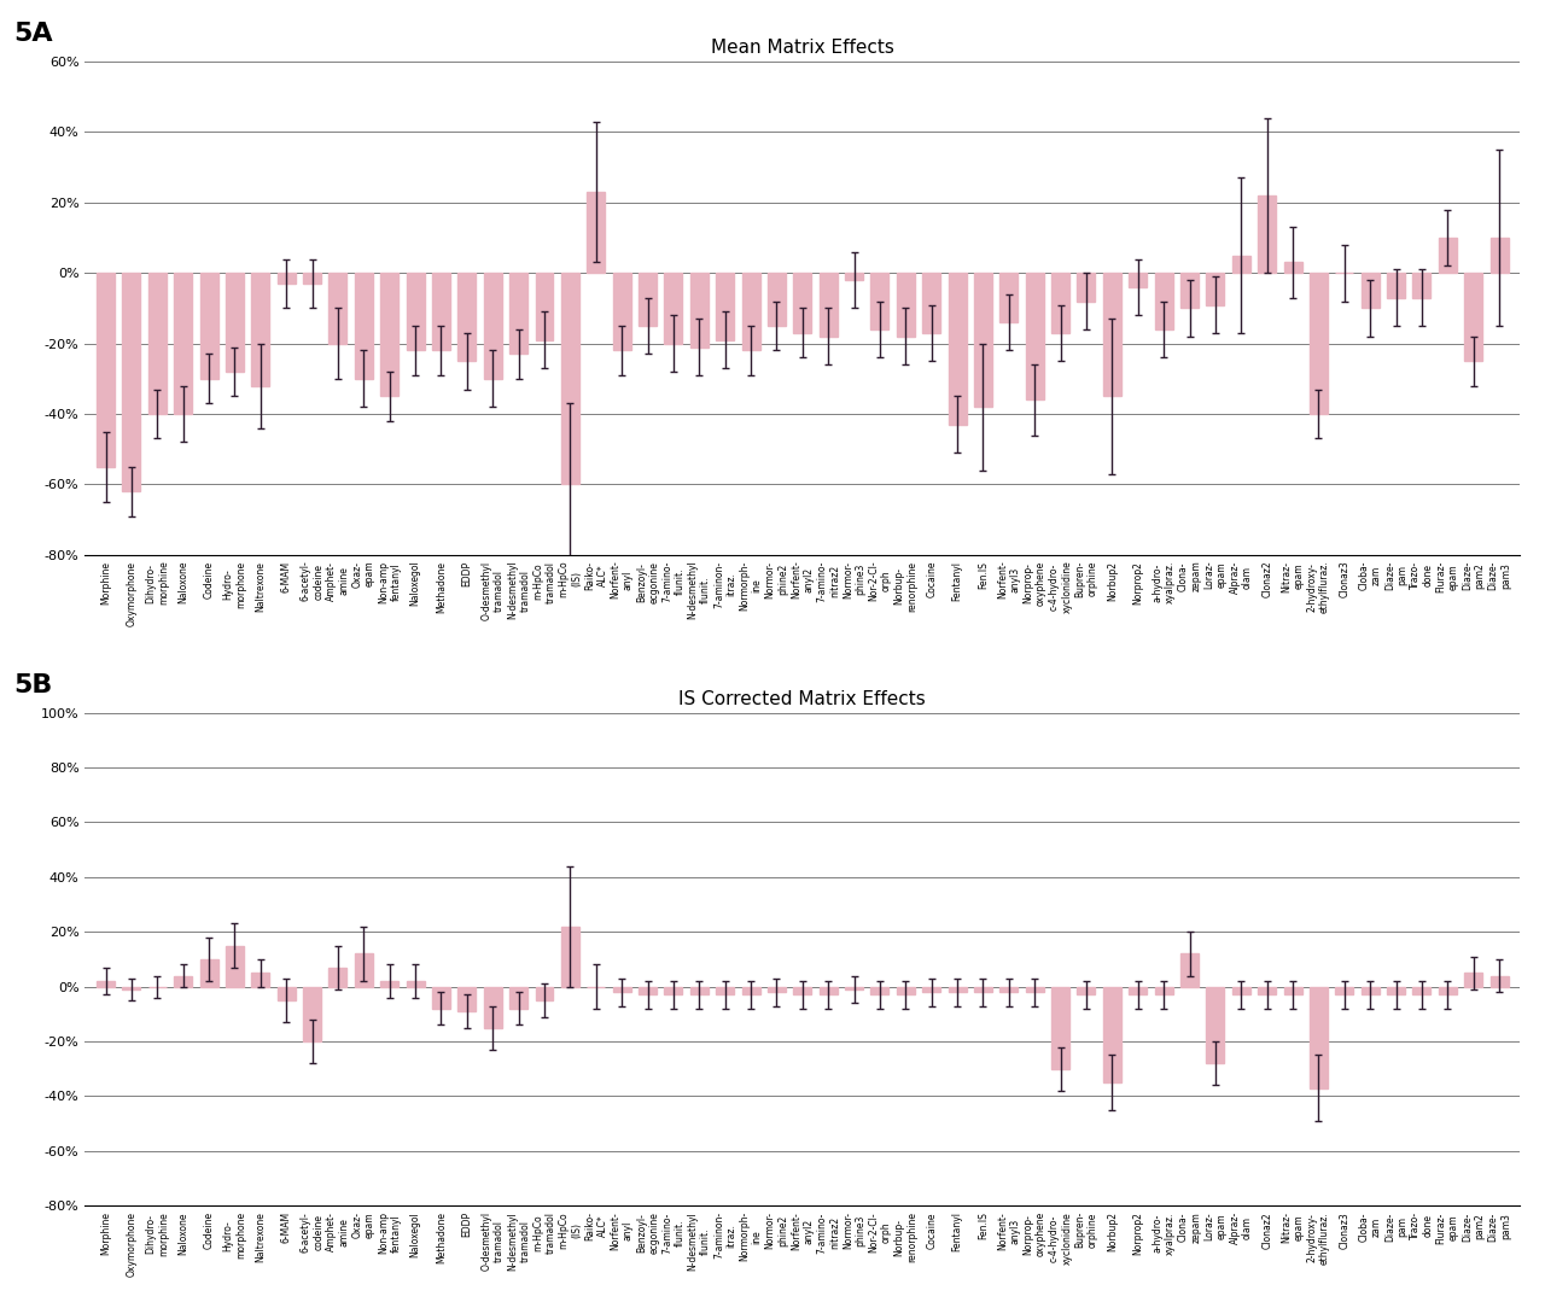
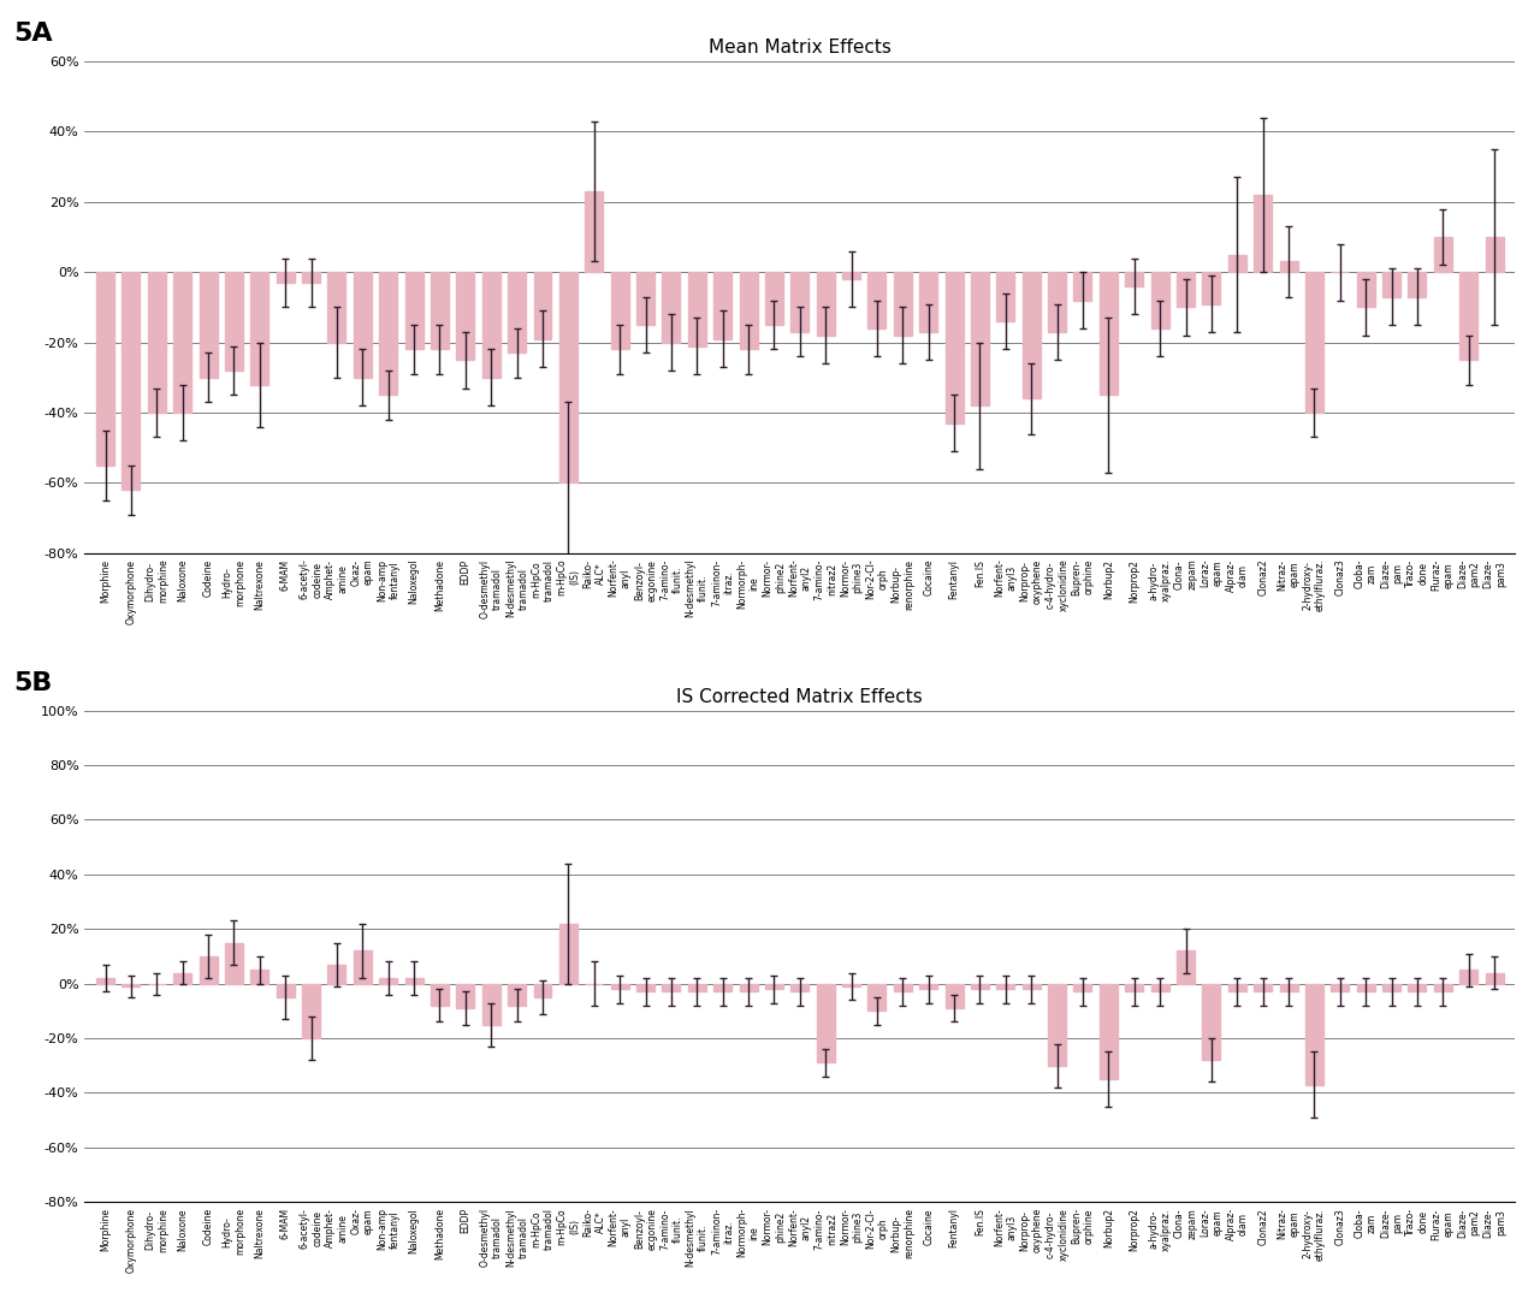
IS Corrected Matrix Effects/7-amino- nitraz2: -3% -> -29%
IS Corrected Matrix Effects/Nor-2-Cl- orph: -3% -> -10%
IS Corrected Matrix Effects/Fentanyl: -2% -> -9%
